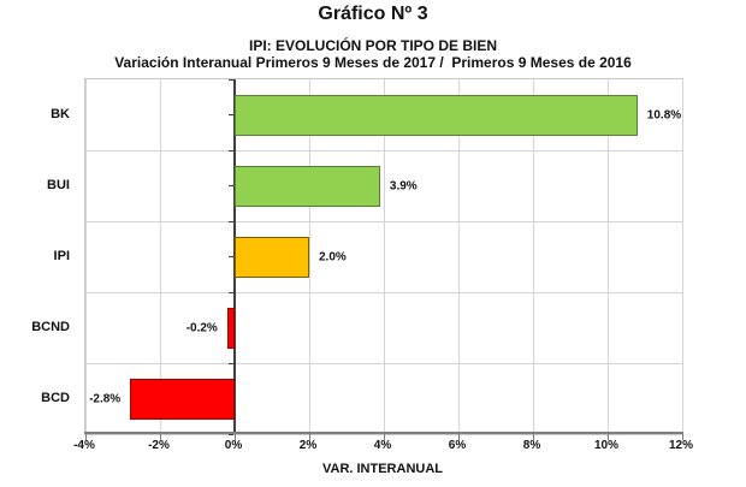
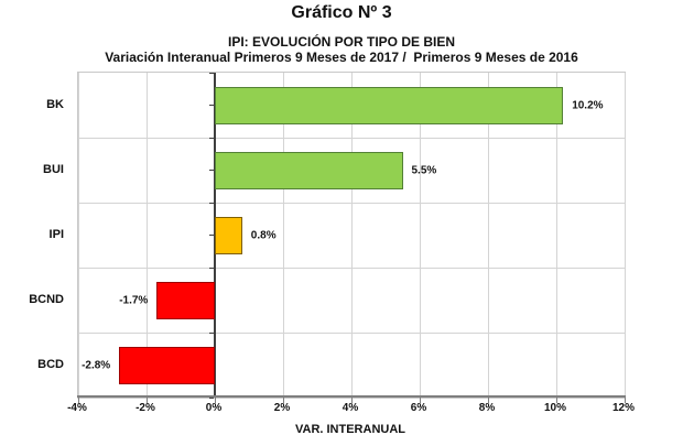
BK: 10.8% -> 10.2%
BUI: 3.9% -> 5.5%
IPI: 2.0% -> 0.8%
BCND: -0.2% -> -1.7%
